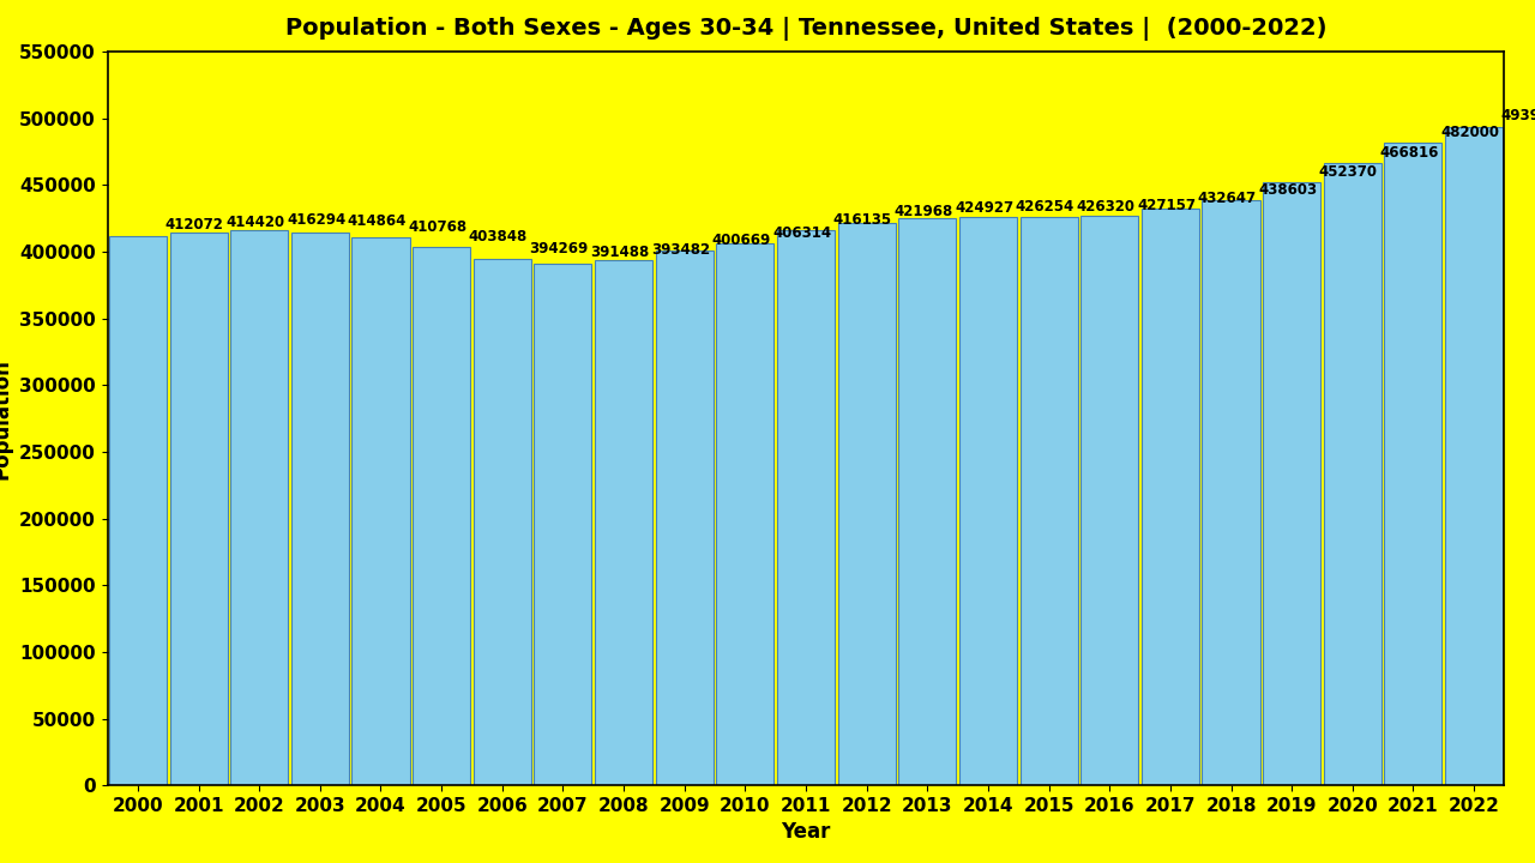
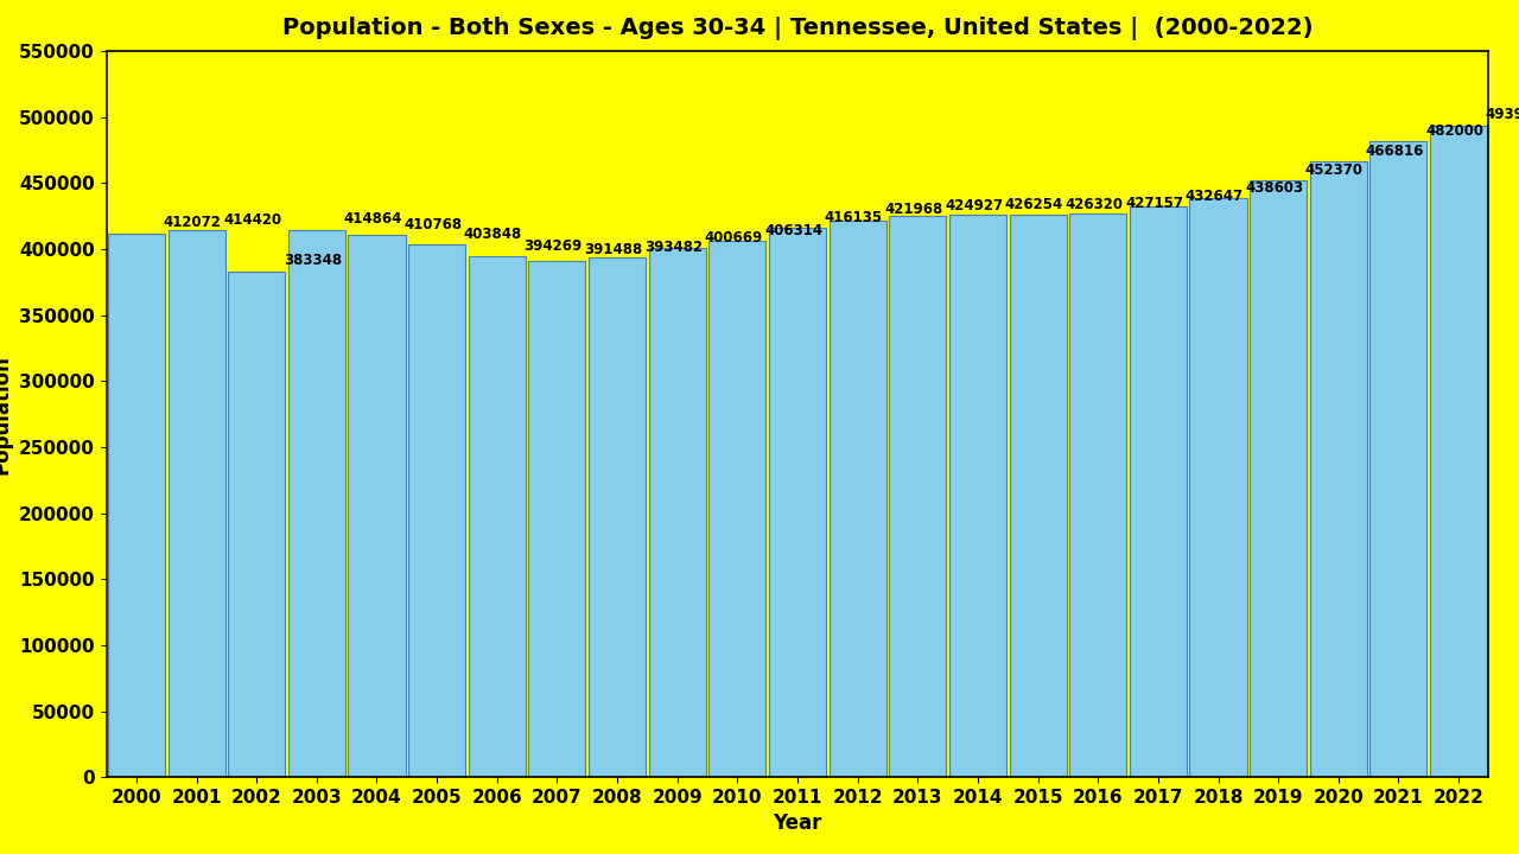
2002: 416294 -> 383348
